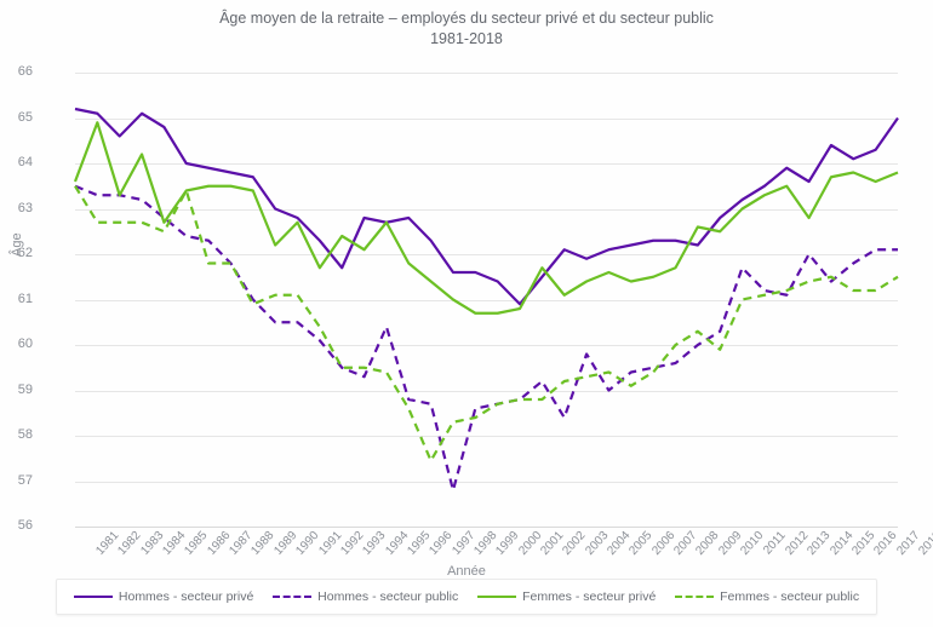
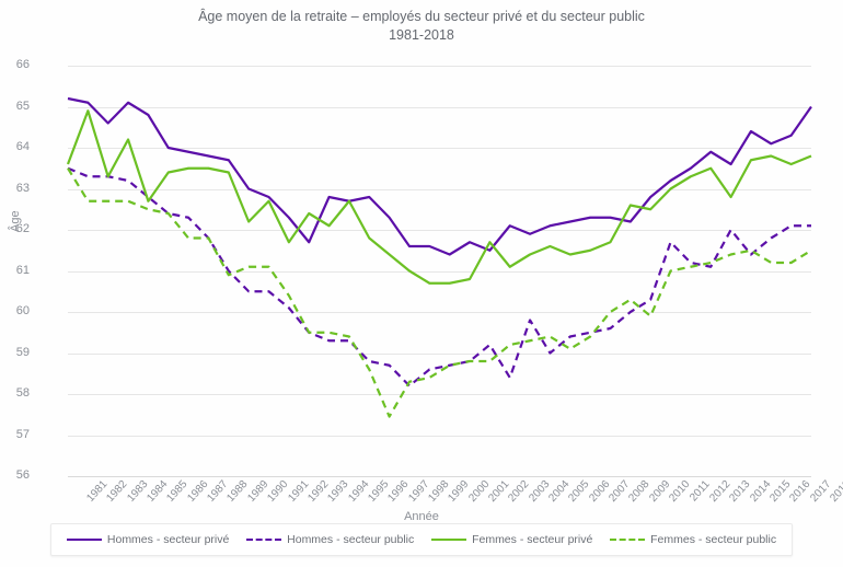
Femmes - secteur public/1986: 63.4 -> 62.4
Hommes - secteur public/1995: 60.4 -> 59.3
Hommes - secteur public/1998: 56.8 -> 58.2
Hommes - secteur privé/2001: 60.9 -> 61.7
